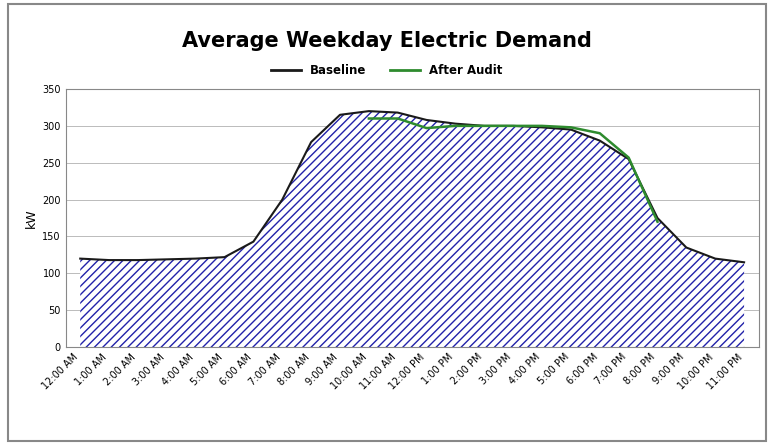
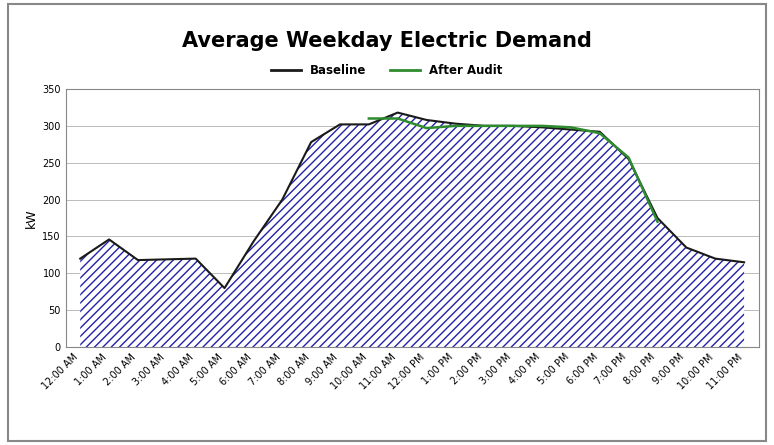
Baseline/1:00 AM: 118 -> 146
Baseline/5:00 AM: 122 -> 80
Baseline/9:00 AM: 315 -> 302
Baseline/10:00 AM: 320 -> 302
Baseline/6:00 PM: 280 -> 292
